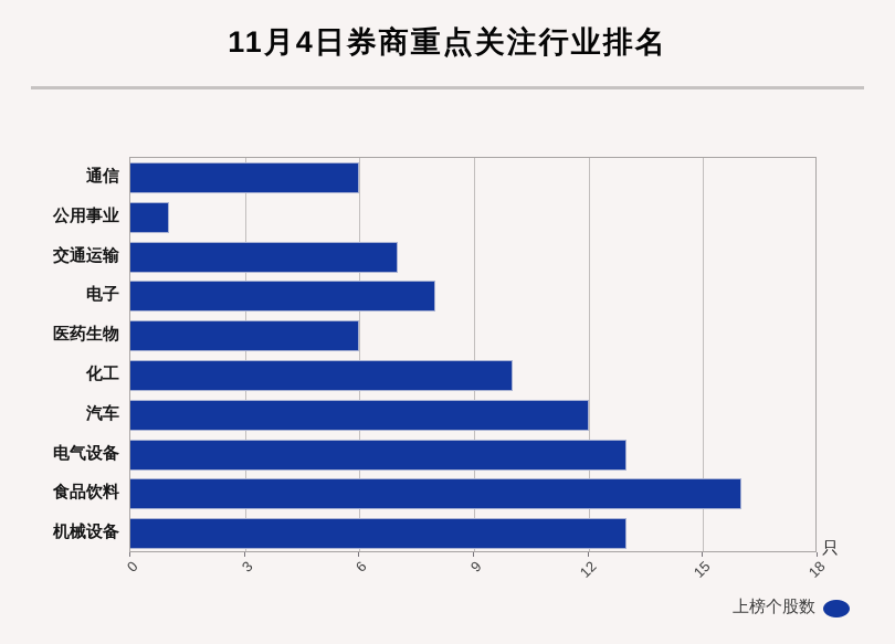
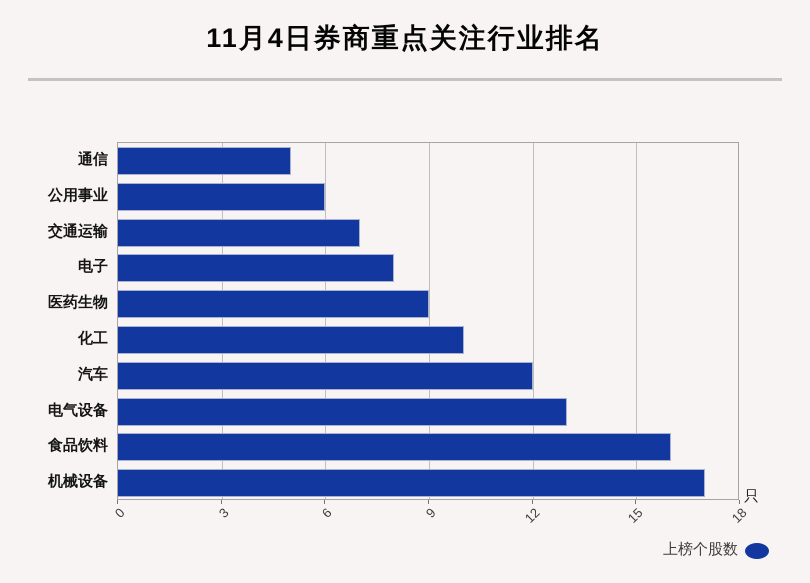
通信: 6 -> 5
公用事业: 1 -> 6
医药生物: 6 -> 9
机械设备: 13 -> 17
